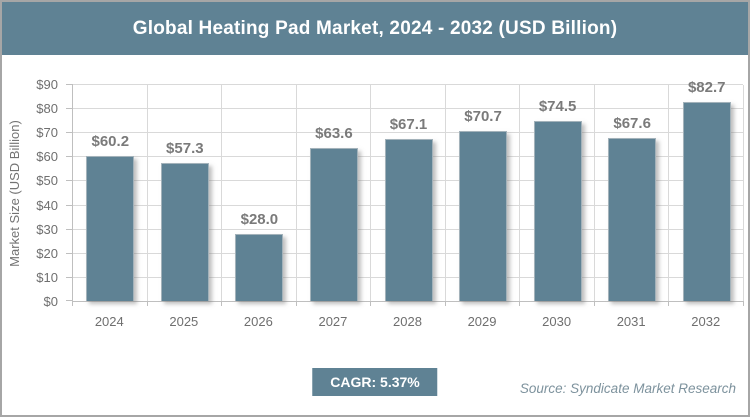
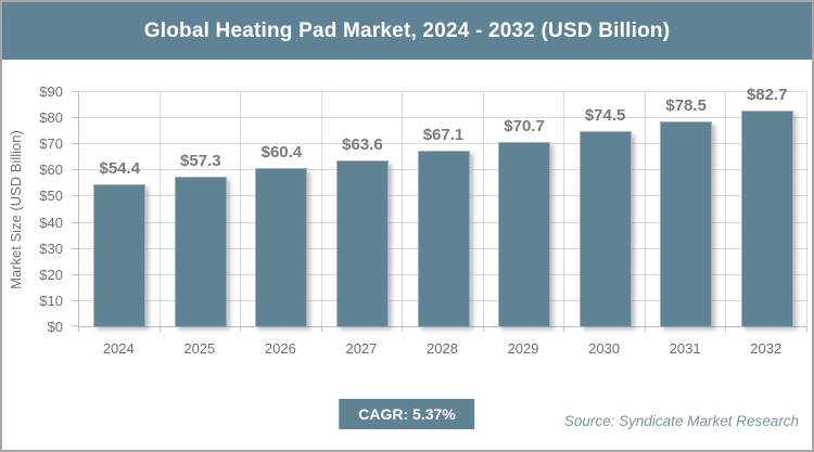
2024: $60.2 -> $54.4
2026: $28.0 -> $60.4
2031: $67.6 -> $78.5
